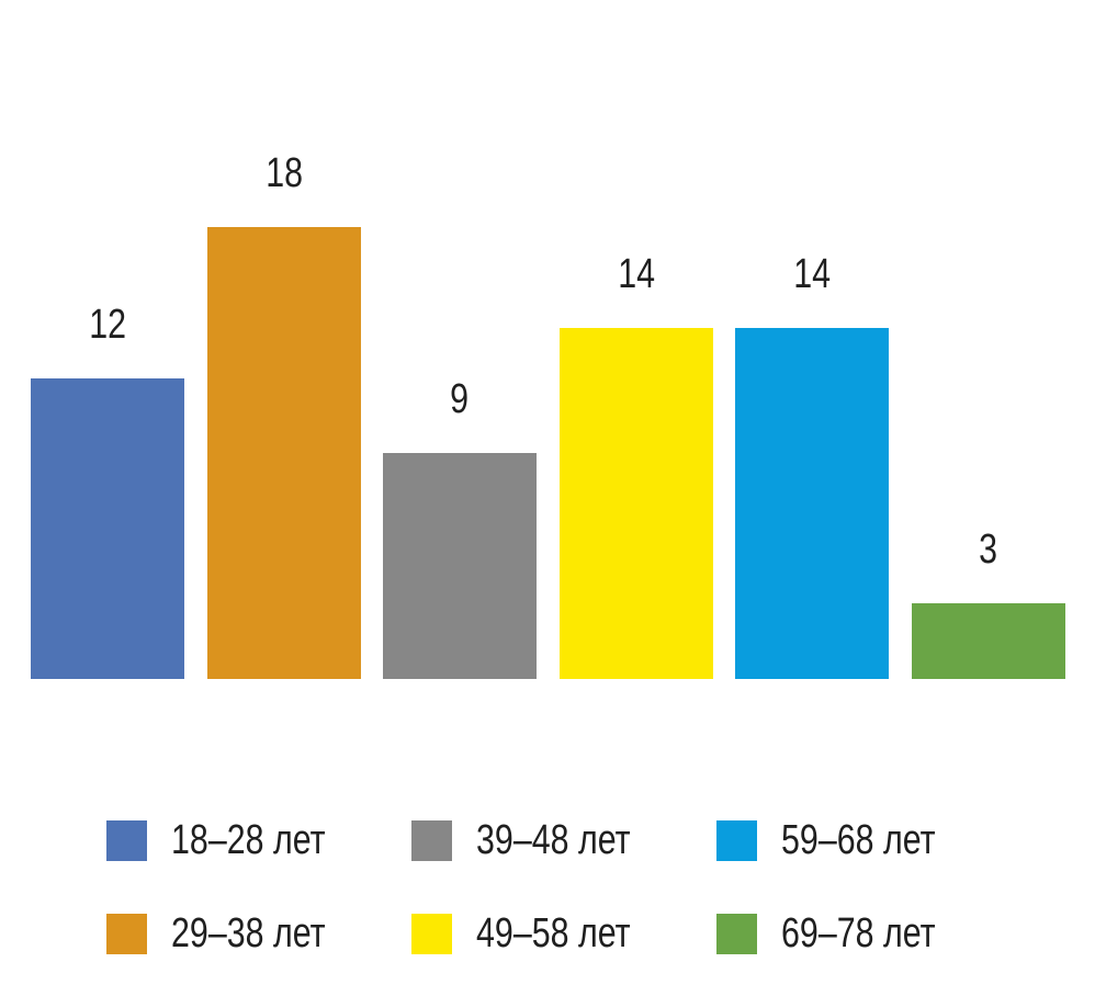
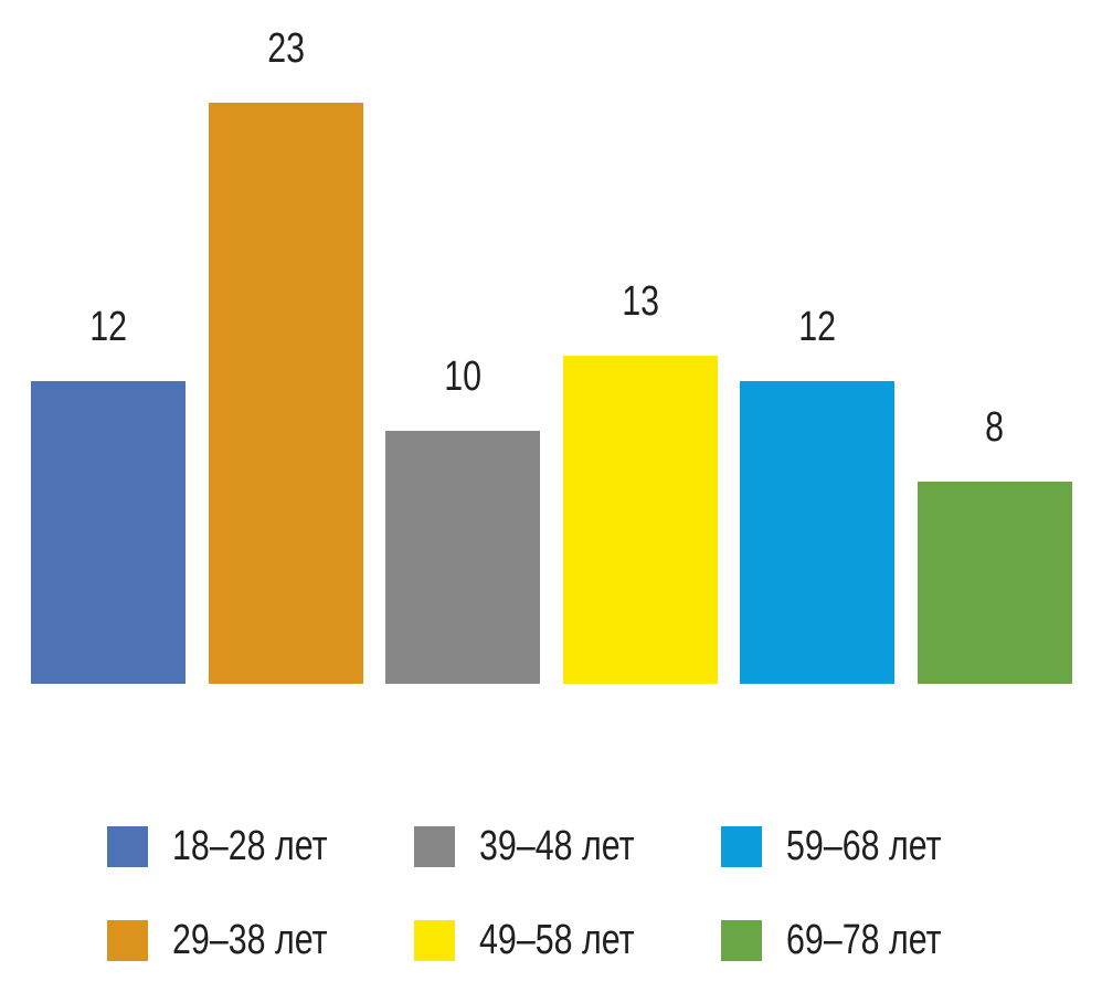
29–38 лет: 18 -> 23
39–48 лет: 9 -> 10
49–58 лет: 14 -> 13
59–68 лет: 14 -> 12
69–78 лет: 3 -> 8
